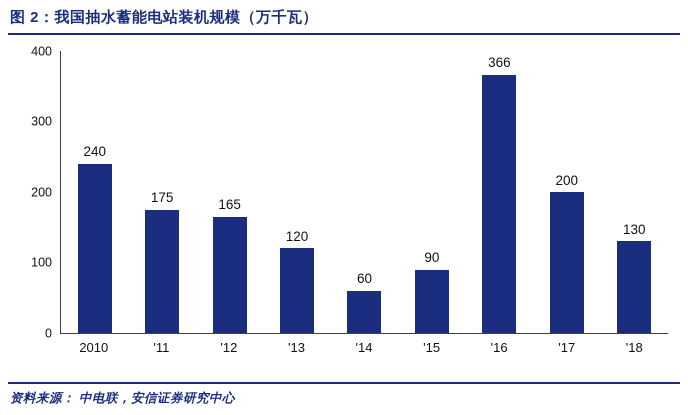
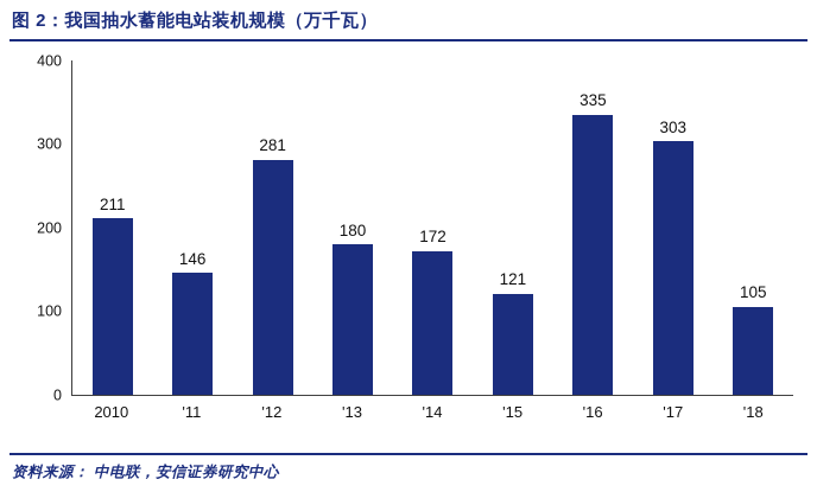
2010: 240 -> 211
'11: 175 -> 146
'12: 165 -> 281
'13: 120 -> 180
'14: 60 -> 172
'15: 90 -> 121
'16: 366 -> 335
'17: 200 -> 303
'18: 130 -> 105
